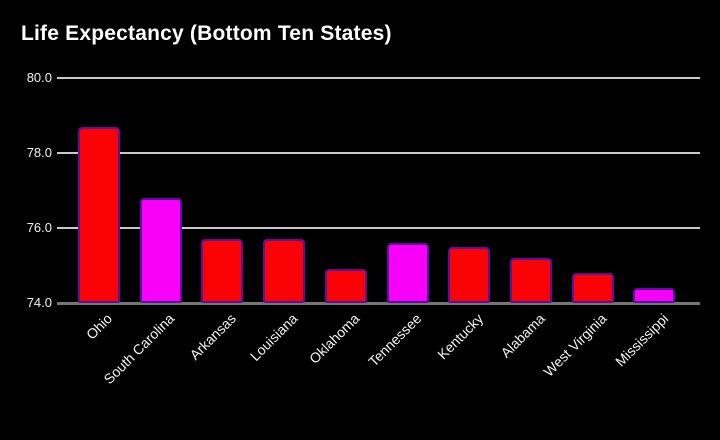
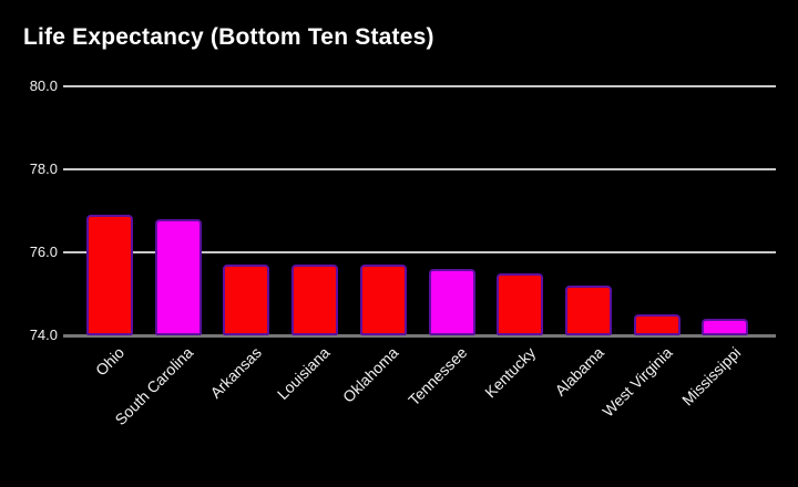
Ohio: 78.7 -> 76.9
Oklahoma: 74.9 -> 75.7
West Virginia: 74.8 -> 74.5
